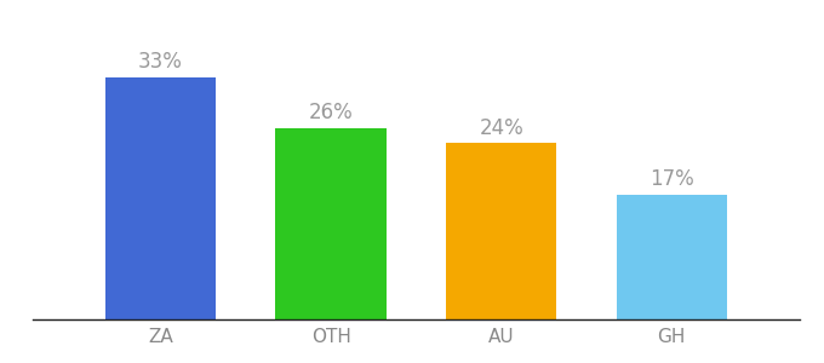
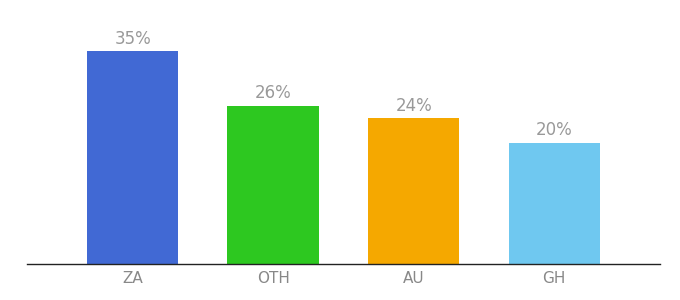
ZA: 33% -> 35%
GH: 17% -> 20%
